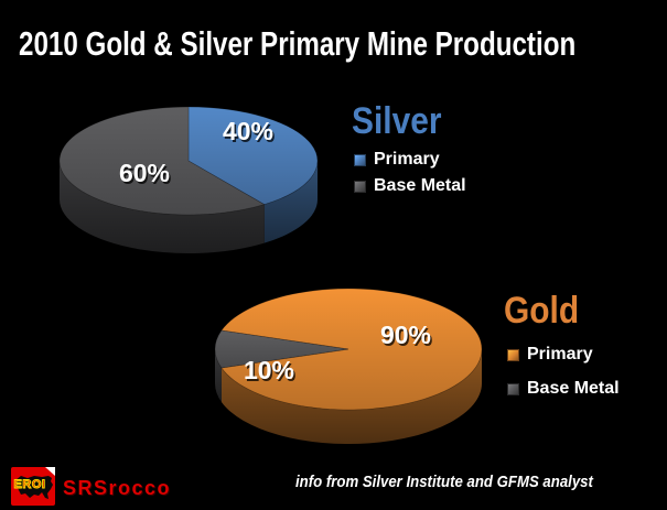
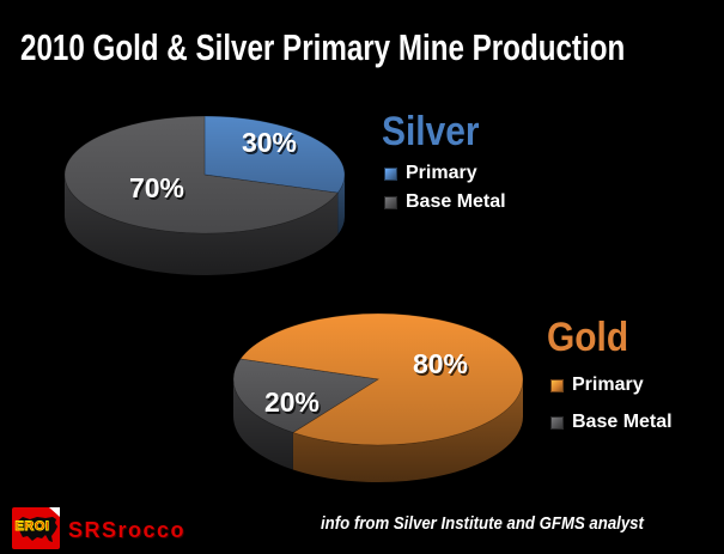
Silver/Primary: 40% -> 30%
Silver/Base Metal: 60% -> 70%
Gold/Primary: 90% -> 80%
Gold/Base Metal: 10% -> 20%
